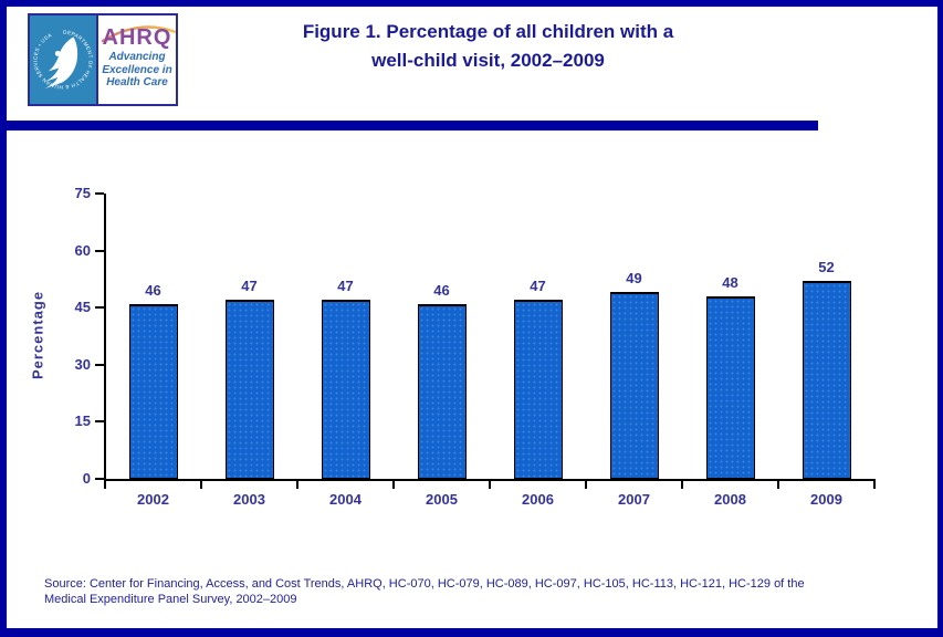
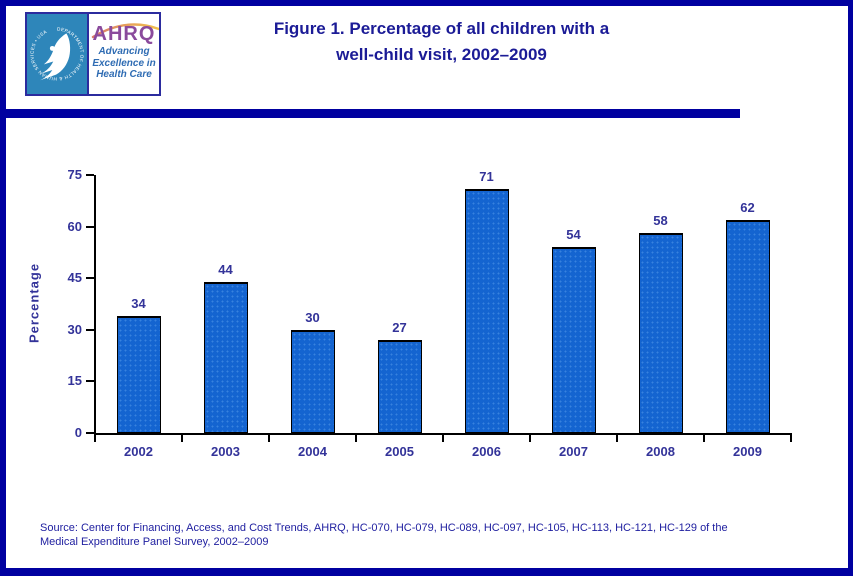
2002: 46 -> 34
2003: 47 -> 44
2004: 47 -> 30
2005: 46 -> 27
2006: 47 -> 71
2007: 49 -> 54
2008: 48 -> 58
2009: 52 -> 62
